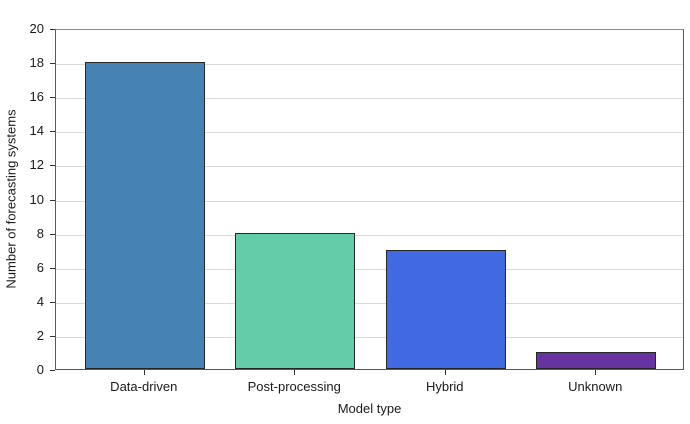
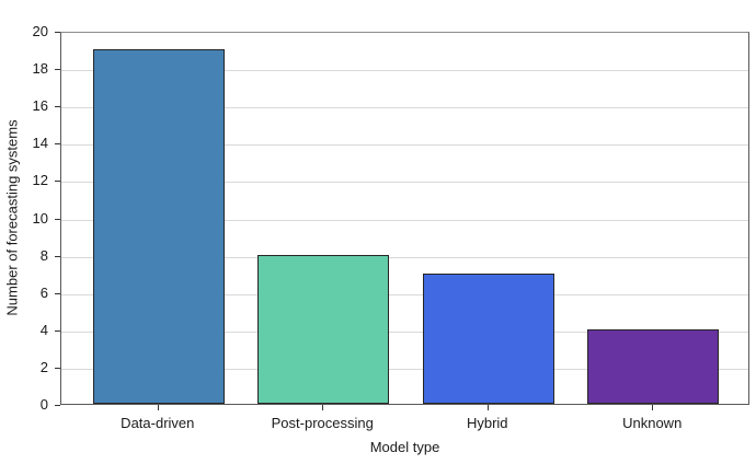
Data-driven: 18 -> 19
Unknown: 1 -> 4
